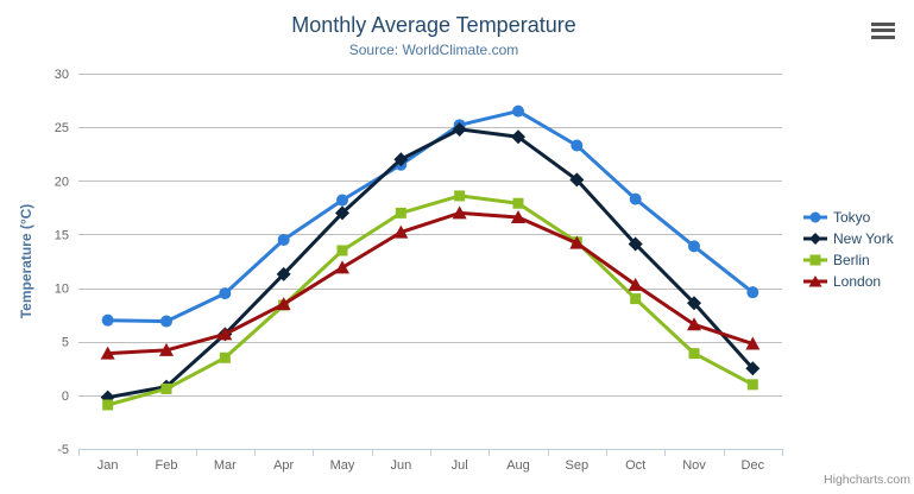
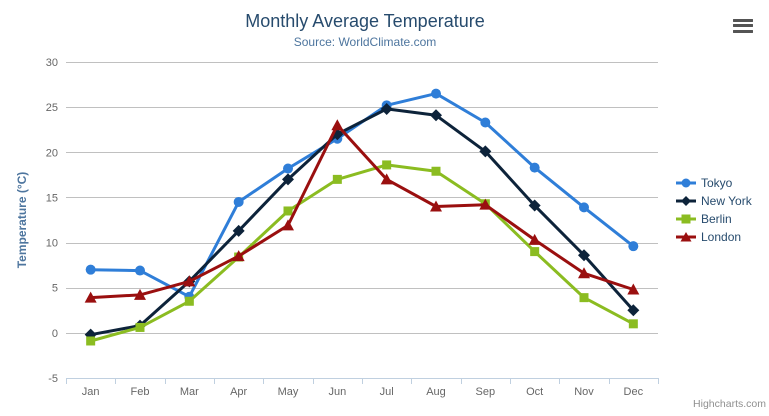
Tokyo/Mar: 10 -> 4
London/Jun: 15 -> 23
London/Aug: 17 -> 14
